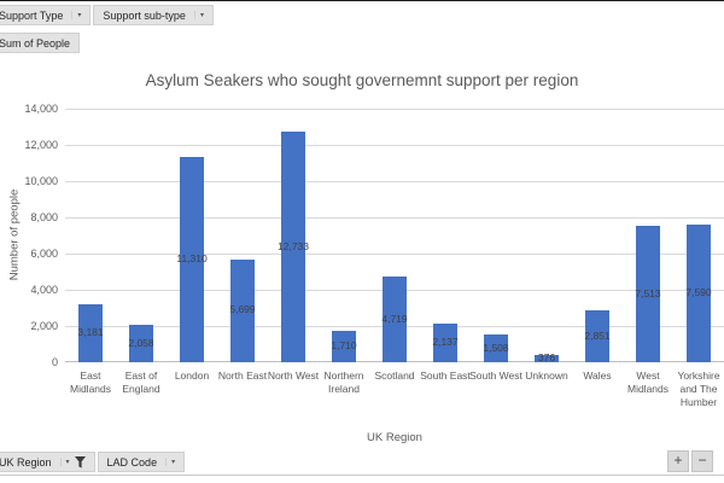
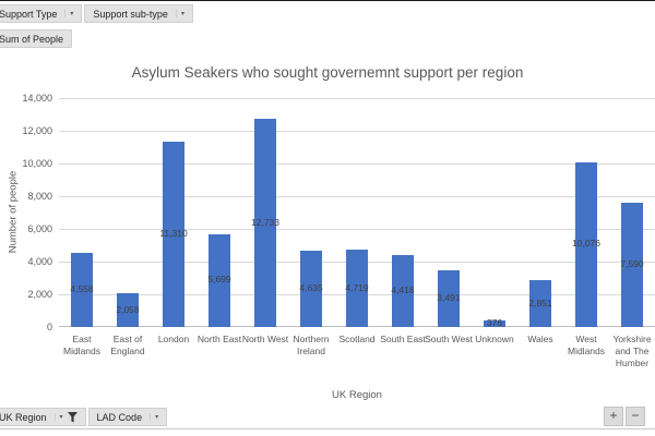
East Midlands: 3,181 -> 4,558
Northern Ireland: 1,710 -> 4,635
South East: 2,137 -> 4,418
South West: 1,508 -> 3,491
West Midlands: 7,513 -> 10,076
